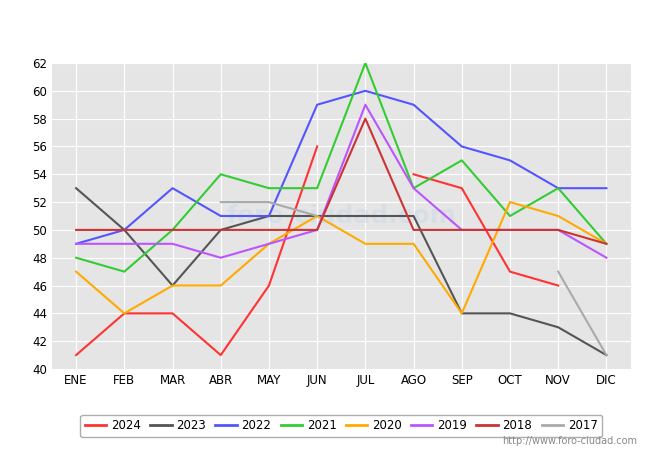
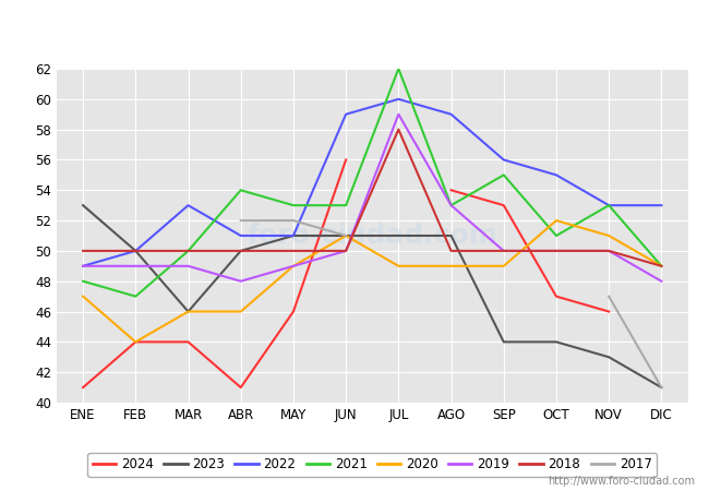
2020/SEP: 44 -> 49
